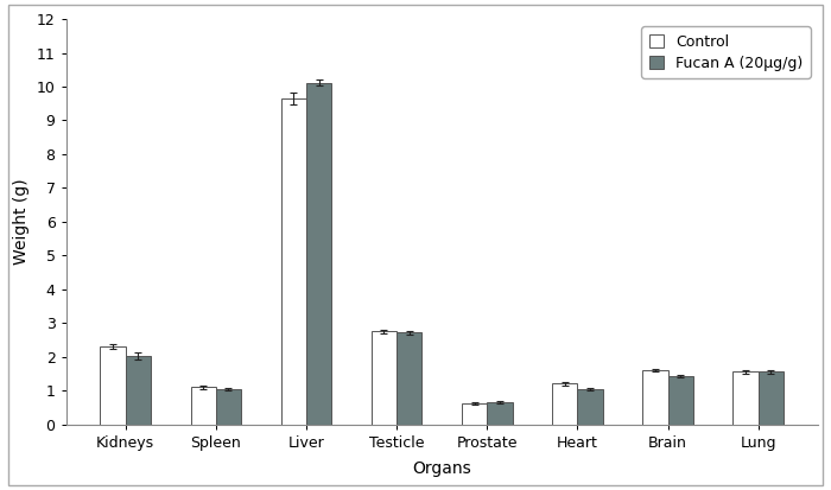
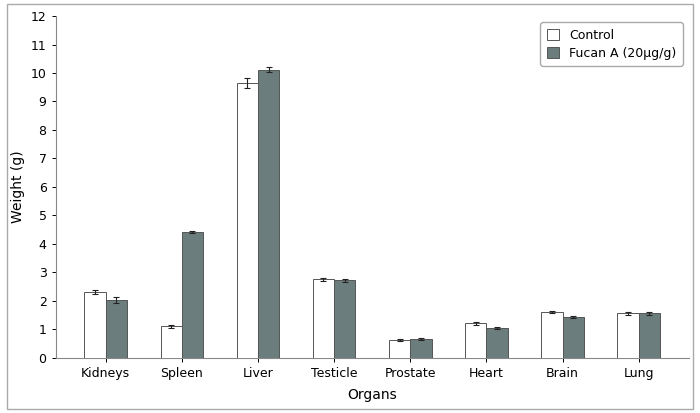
Fucan A (20μg/g)/Spleen: 1.05 -> 4.40
